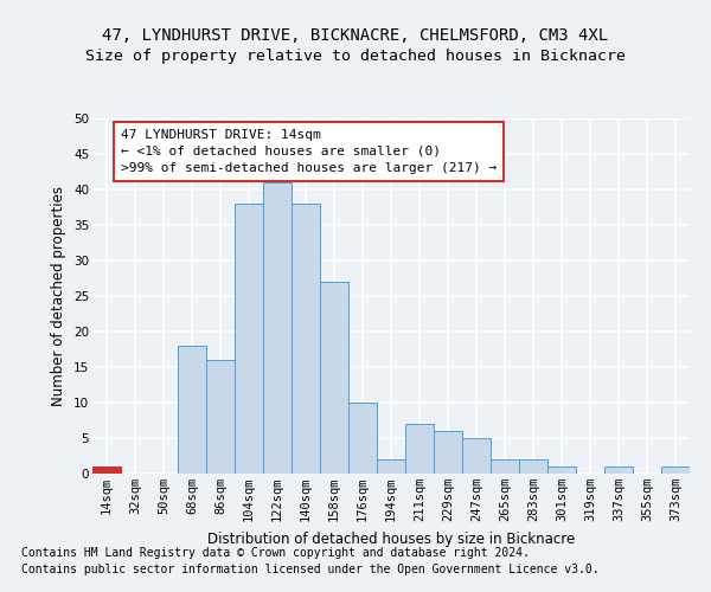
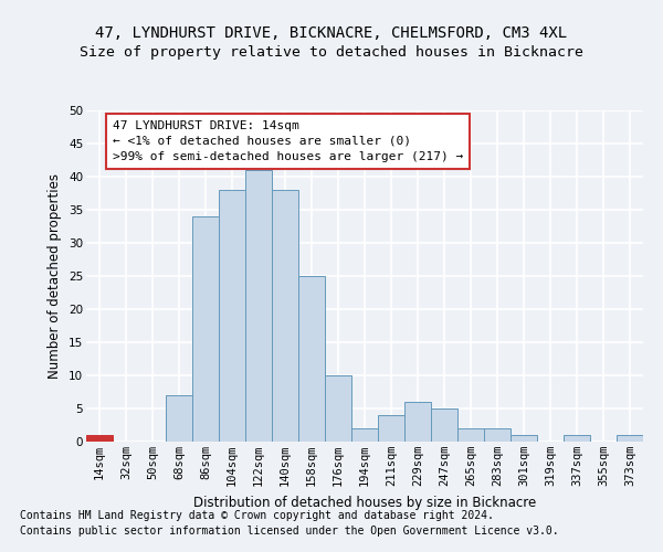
68sqm: 18 -> 7
86sqm: 16 -> 34
158sqm: 27 -> 25
211sqm: 7 -> 4
